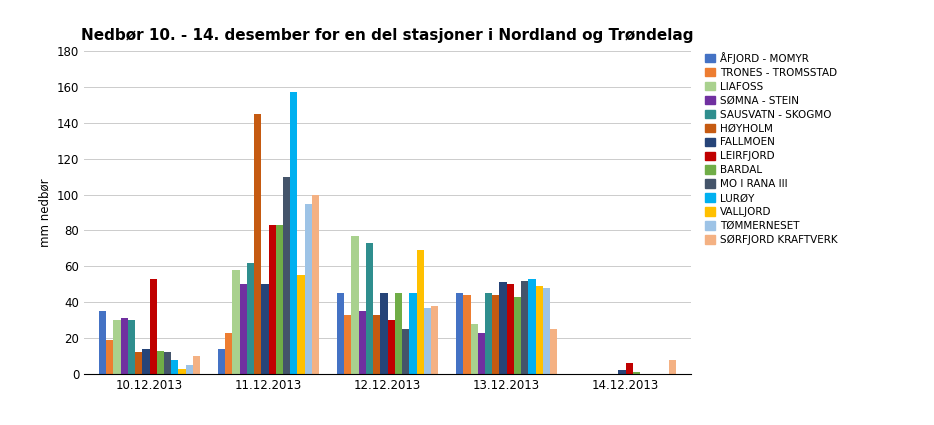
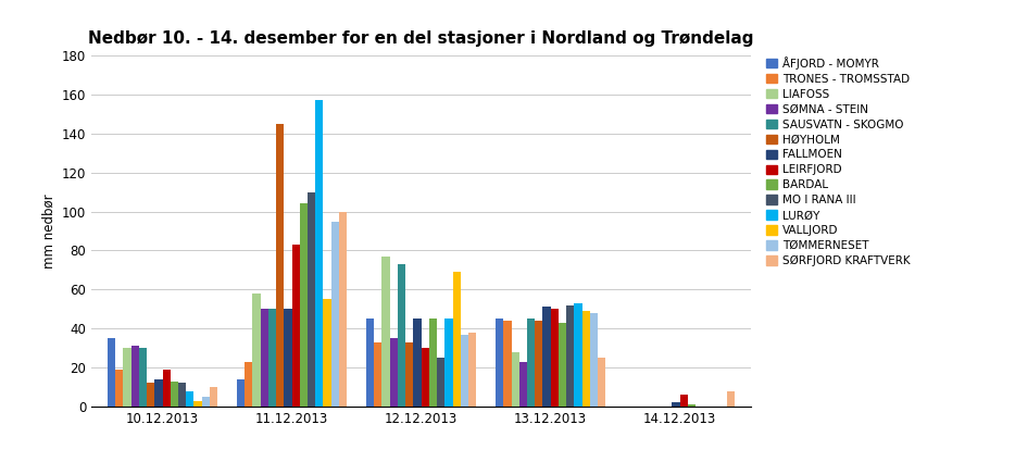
LEIRFJORD/10.12.2013: 53 -> 19
SAUSVATN - SKOGMO/11.12.2013: 62 -> 50
BARDAL/11.12.2013: 83 -> 104
